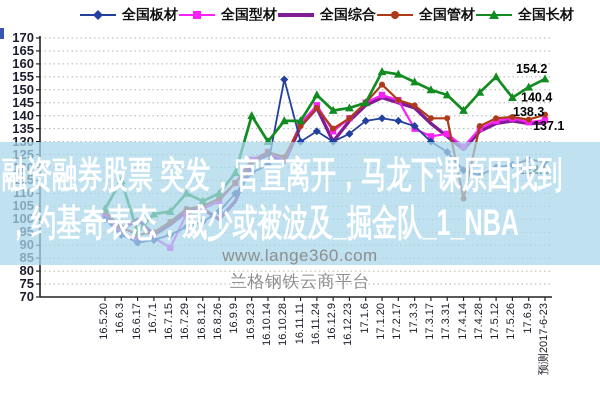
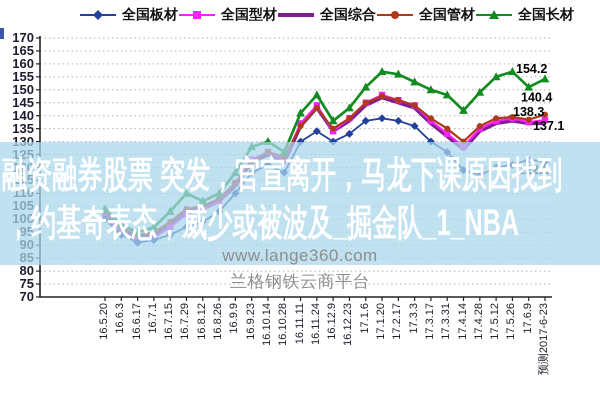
全国长材/16.6.3: 115 -> 98
全国综合/16.6.17: 100 -> 93
全国长材/16.7.1: 102 -> 97
全国型材/16.7.15: 89 -> 97
全国综合/16.8.26: 100 -> 107
全国综合/16.9.9: 107 -> 113
全国长材/16.9.23: 140 -> 128
全国板材/16.10.28: 154 -> 118
全国长材/16.10.28: 138 -> 126
全国长材/16.11.11: 138 -> 141
全国综合/16.12.9: 130 -> 134
全国长材/16.12.9: 142 -> 138
全国长材/17.1.6: 145 -> 151
全国管材/17.1.20: 152 -> 148
全国型材/17.3.3: 135 -> 144
全国型材/17.3.17: 132 -> 138
全国管材/17.3.31: 139 -> 135
全国管材/17.4.14: 108 -> 130
全国长材/17.5.26: 147 -> 157
